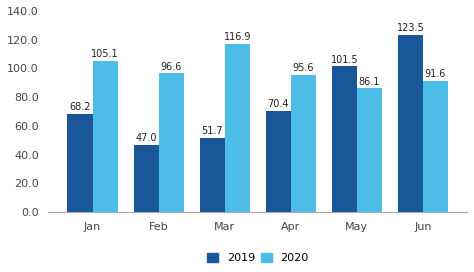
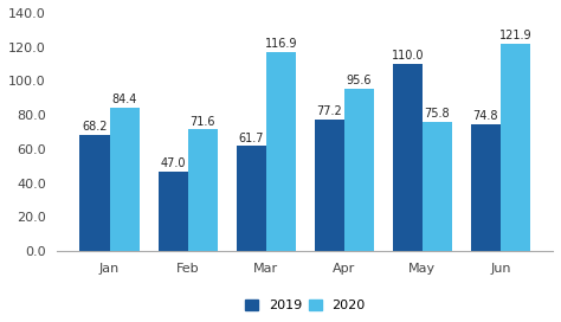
2020/Jan: 105.1 -> 84.4
2020/Feb: 96.6 -> 71.6
2019/Mar: 51.7 -> 61.7
2019/Apr: 70.4 -> 77.2
2019/May: 101.5 -> 110.0
2020/May: 86.1 -> 75.8
2019/Jun: 123.5 -> 74.8
2020/Jun: 91.6 -> 121.9
